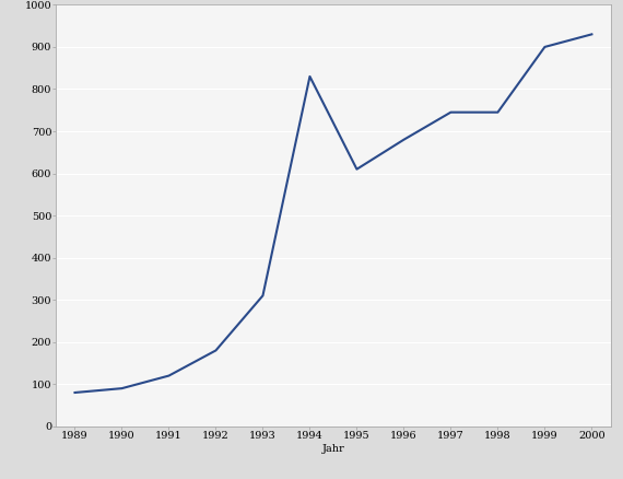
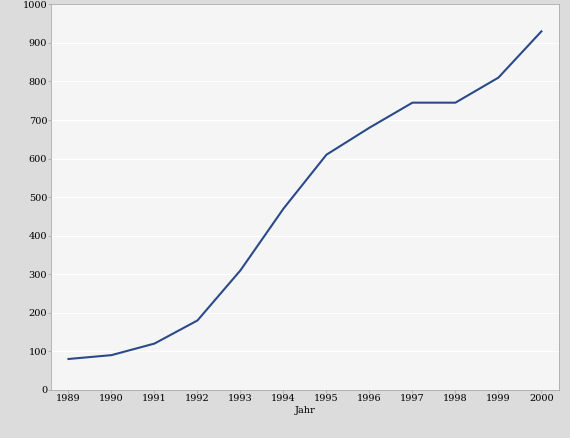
1994: 830 -> 470
1999: 900 -> 810
